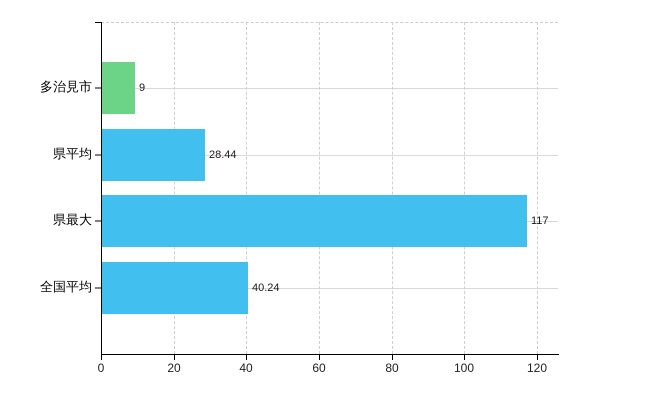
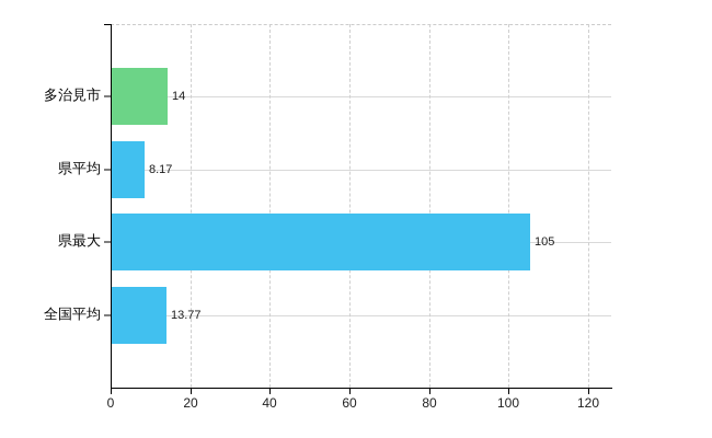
多治見市: 9 -> 14
県平均: 28.44 -> 8.17
県最大: 117 -> 105
全国平均: 40.24 -> 13.77
